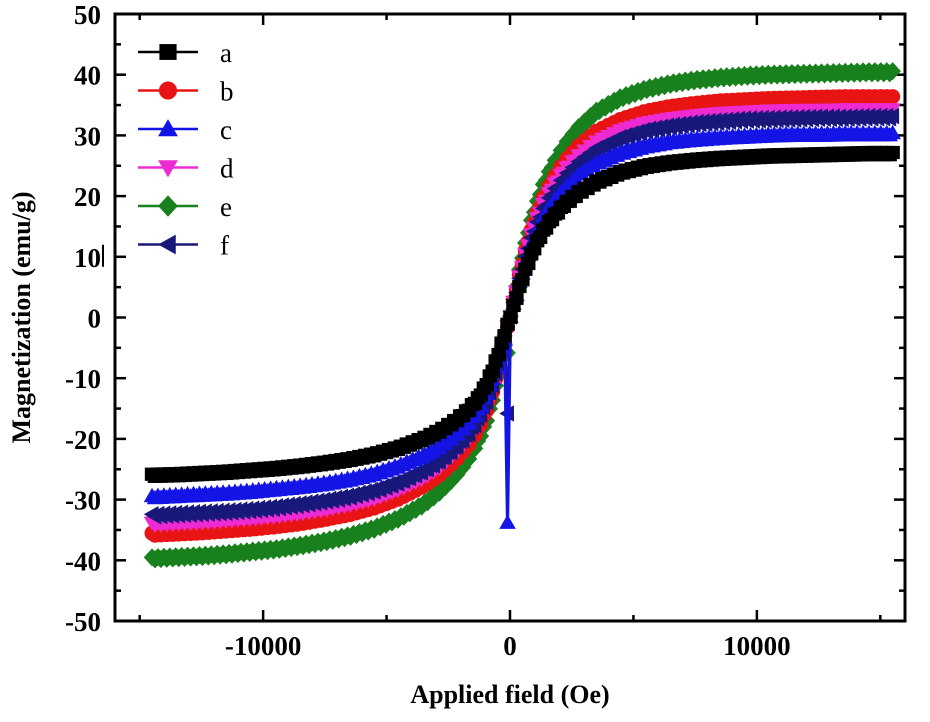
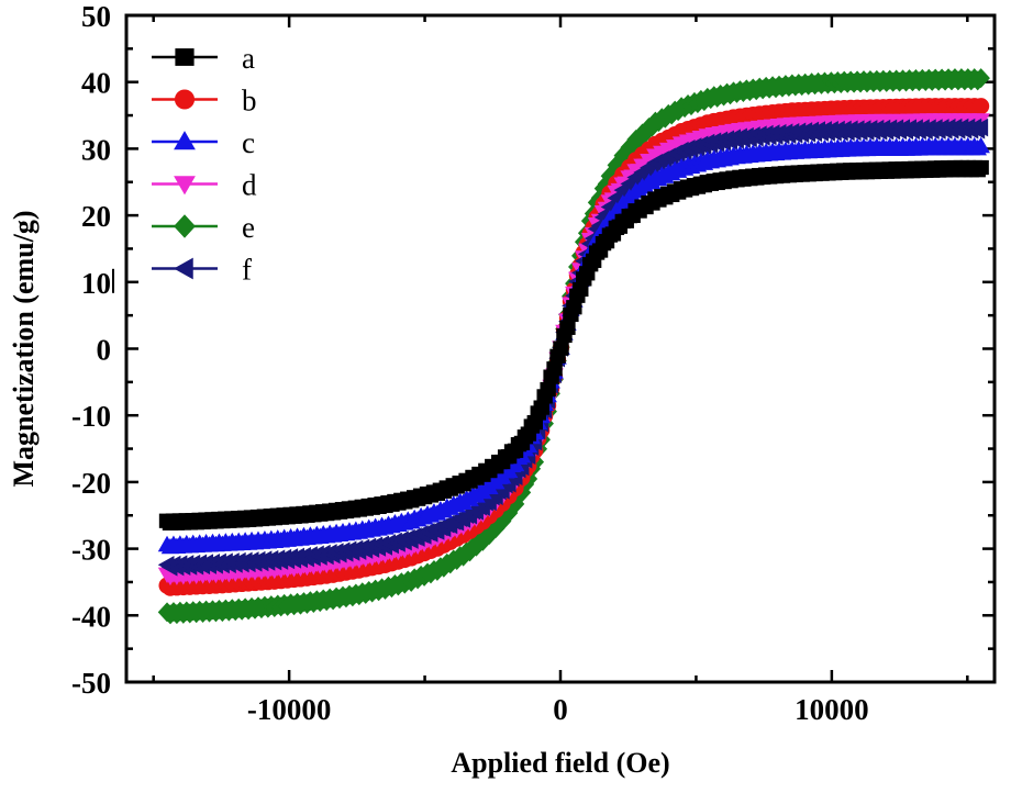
c/-100: -34 -> -2
e/-100: -6 -> -2
f/-100: -16 -> -2
b/-40: -20 -> -1
c/-40: -14 -> -1
e/-40: -18 -> -1
